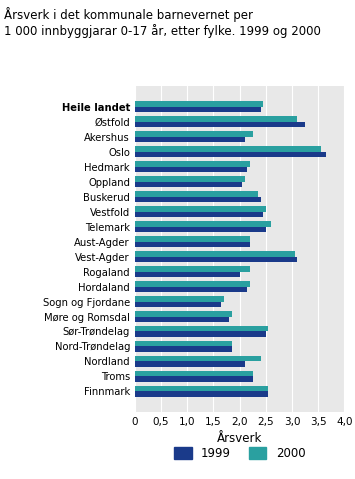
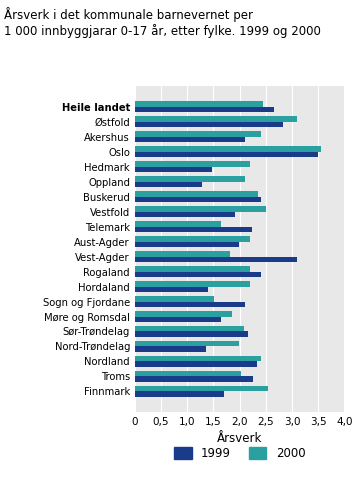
1999/Heile landet: 2,40 -> 2,66
1999/Østfold: 3,25 -> 2,82
2000/Akershus: 2,25 -> 2,40
1999/Oslo: 3,65 -> 3,50
1999/Hedmark: 2,15 -> 1,48
1999/Oppland: 2,05 -> 1,28
1999/Vestfold: 2,45 -> 1,92
2000/Telemark: 2,60 -> 1,64
1999/Telemark: 2,50 -> 2,24
1999/Aust-Agder: 2,20 -> 1,98
2000/Vest-Agder: 3,05 -> 1,82
1999/Rogaland: 2,00 -> 2,40
1999/Hordaland: 2,15 -> 1,40
2000/Sogn og Fjordane: 1,70 -> 1,52
1999/Sogn og Fjordane: 1,65 -> 2,10
1999/Møre og Romsdal: 1,80 -> 1,64
2000/Sør-Trøndelag: 2,55 -> 2,08
1999/Sør-Trøndelag: 2,50 -> 2,16
2000/Nord-Trøndelag: 1,85 -> 1,98
1999/Nord-Trøndelag: 1,85 -> 1,36
1999/Nordland: 2,10 -> 2,34
2000/Troms: 2,25 -> 2,02
1999/Finnmark: 2,55 -> 1,70
